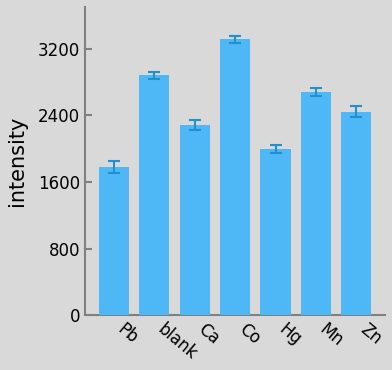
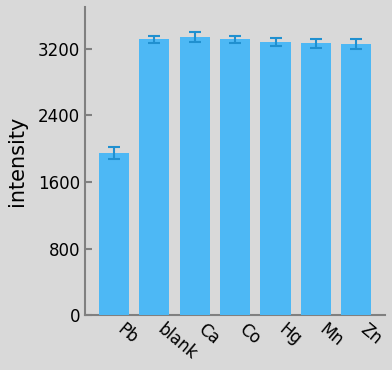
Pb: 1780 -> 1950
blank: 2880 -> 3310
Ca: 2280 -> 3340
Hg: 2000 -> 3280
Mn: 2680 -> 3260
Zn: 2440 -> 3260
